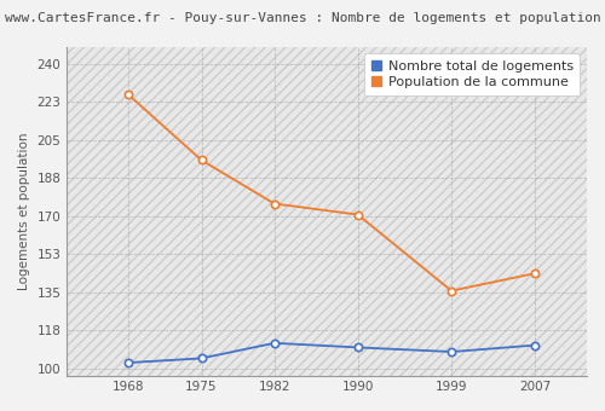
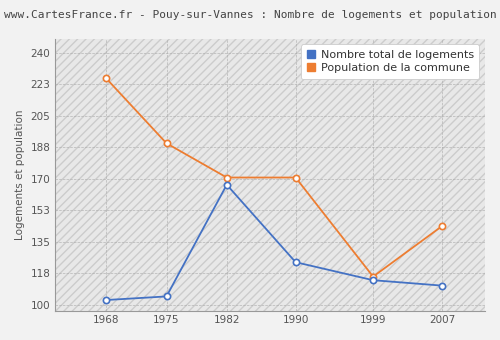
Population de la commune/1975: 196 -> 190
Nombre total de logements/1982: 112 -> 167
Population de la commune/1982: 176 -> 171
Nombre total de logements/1990: 110 -> 124
Nombre total de logements/1999: 108 -> 114
Population de la commune/1999: 136 -> 116
